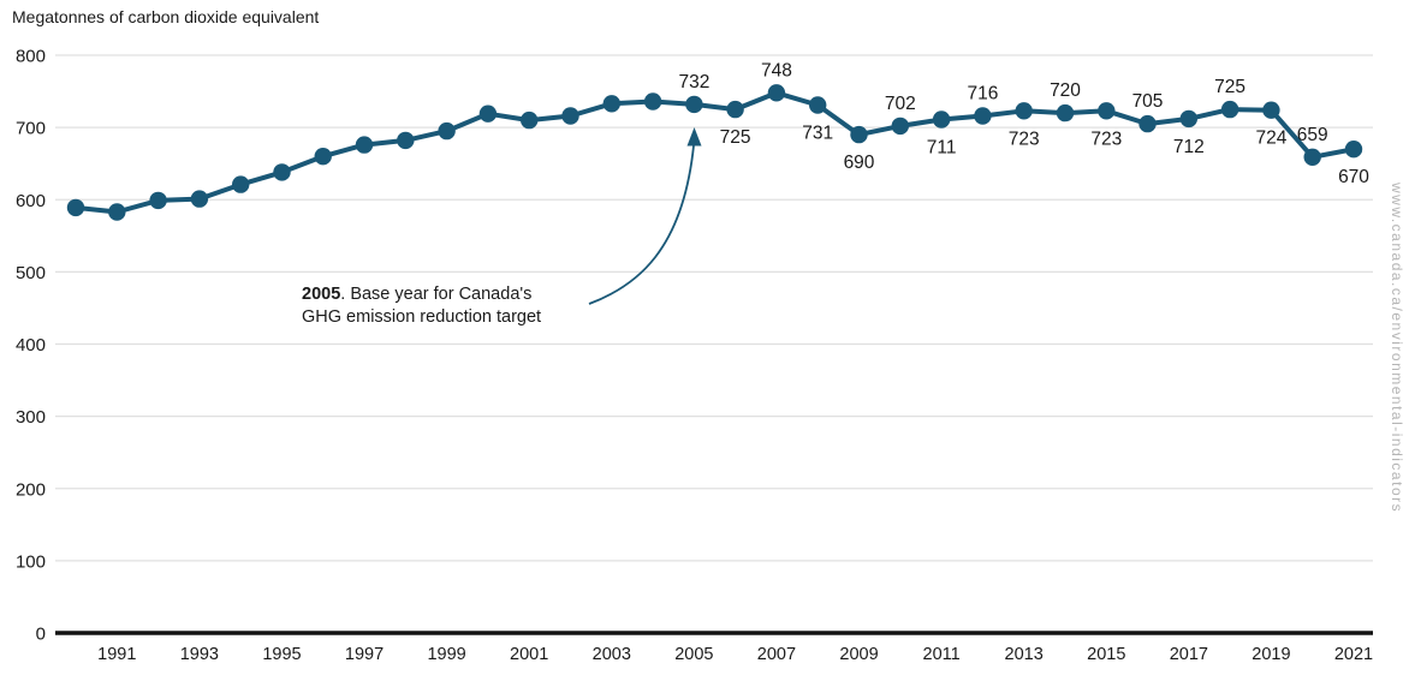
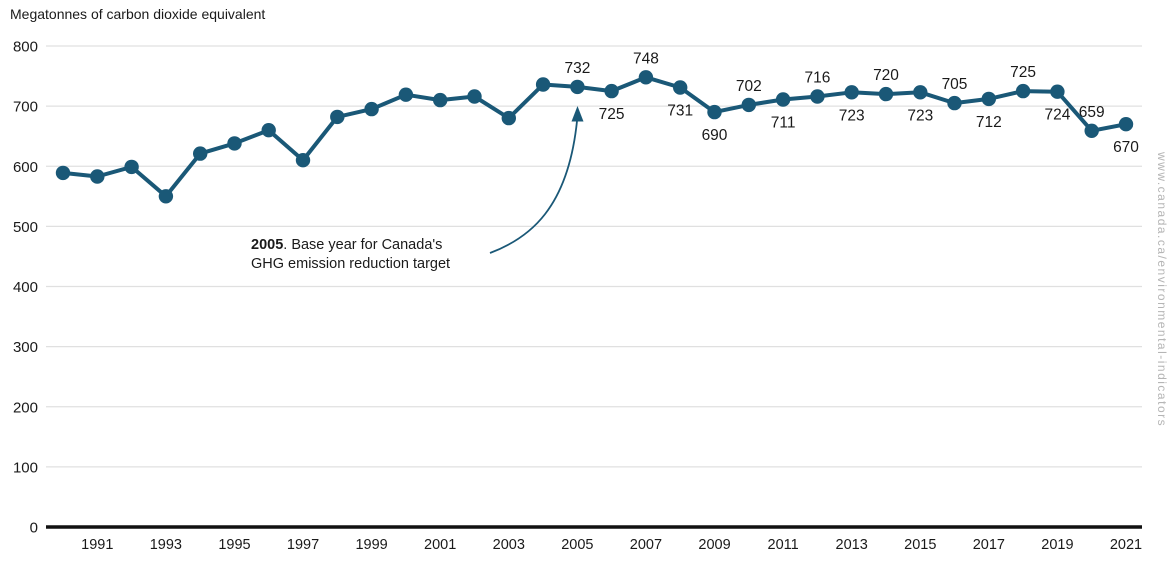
1993: 600 -> 550
1997: 680 -> 610
2003: 730 -> 680
